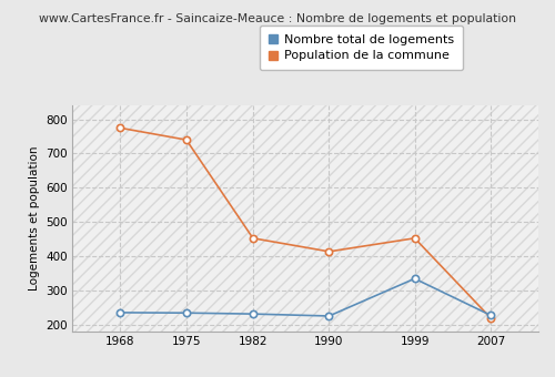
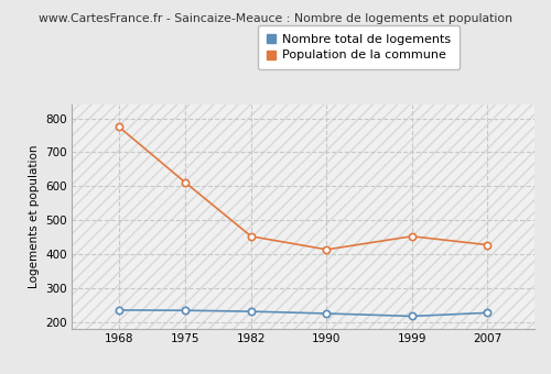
Population de la commune/1975: 740 -> 612
Nombre total de logements/1999: 335 -> 218
Population de la commune/2007: 220 -> 428
